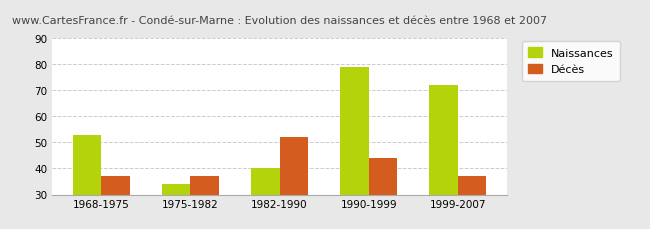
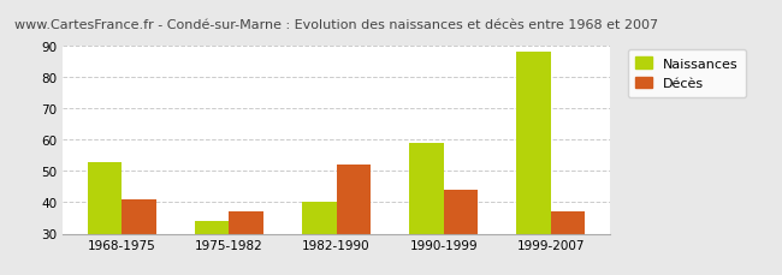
Décès/1968-1975: 37 -> 41
Naissances/1990-1999: 79 -> 59
Naissances/1999-2007: 72 -> 88
